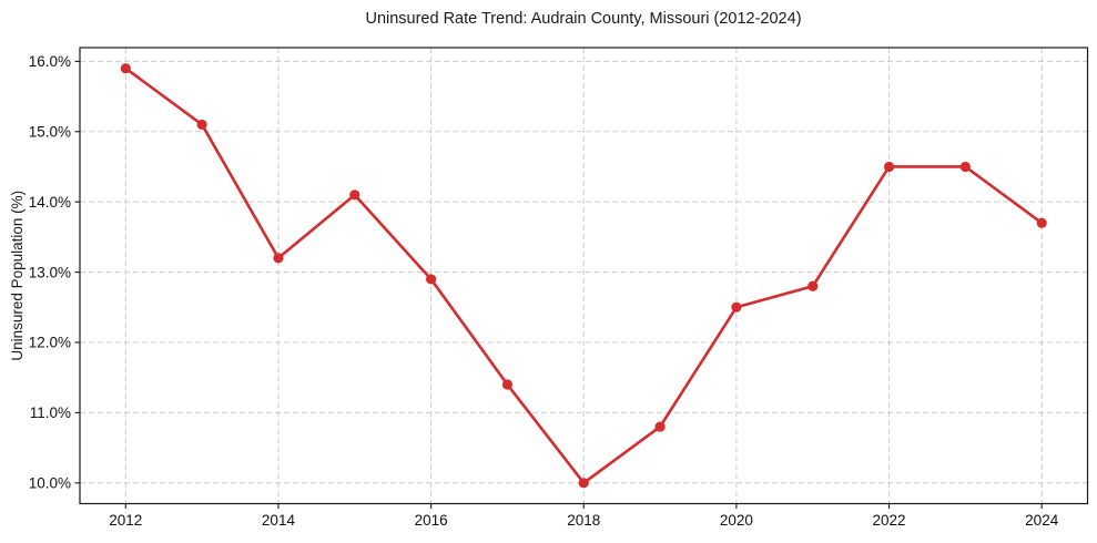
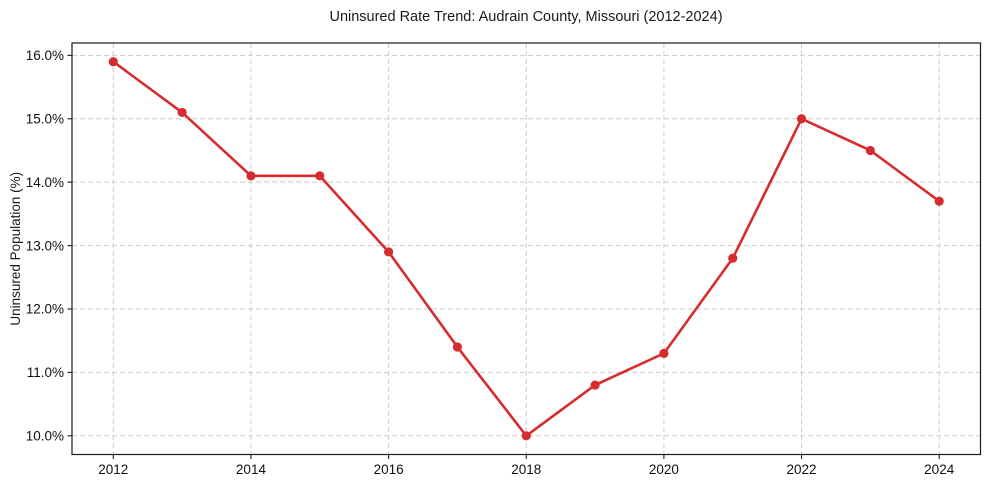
2014: 13.2% -> 14.1%
2020: 12.5% -> 11.3%
2022: 14.5% -> 15.0%
